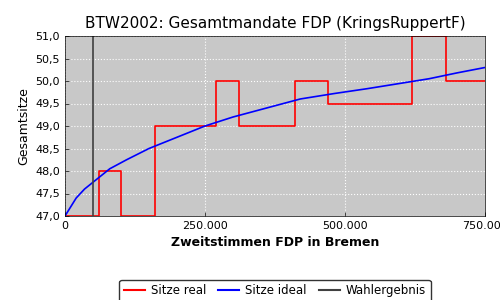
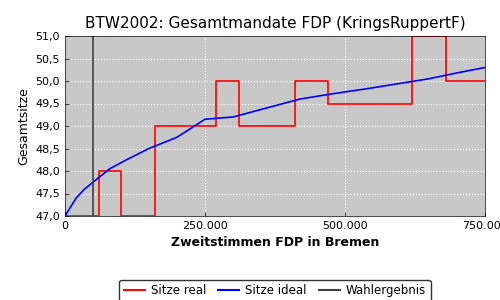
Sitze ideal/250.000: 49,00 -> 49,15
